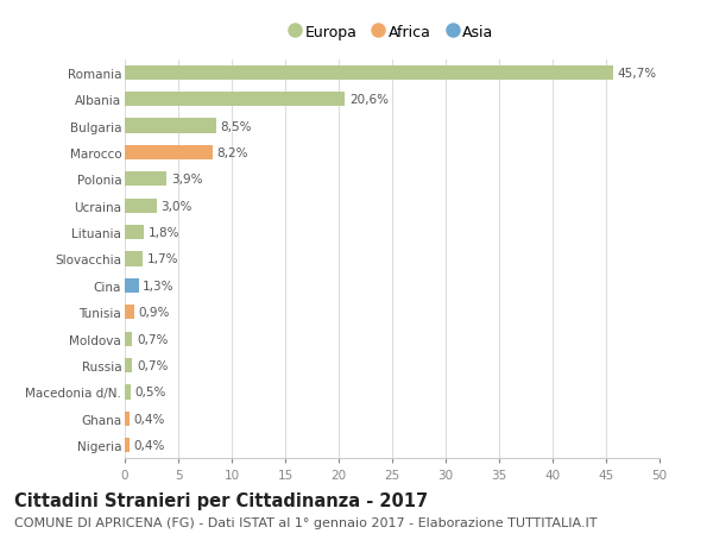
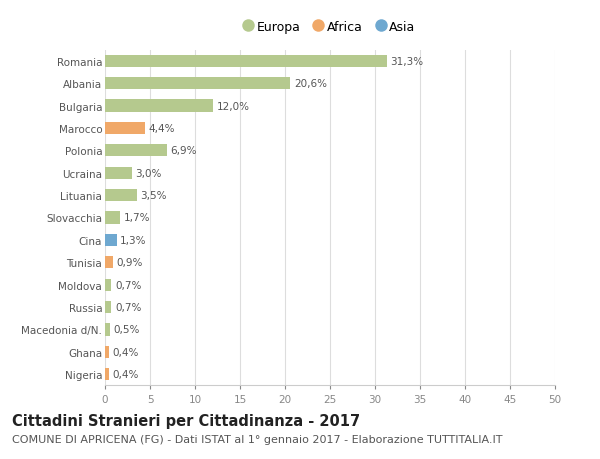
Romania: 45,7% -> 31,3%
Bulgaria: 8,5% -> 12,0%
Marocco: 8,2% -> 4,4%
Polonia: 3,9% -> 6,9%
Lituania: 1,8% -> 3,5%
